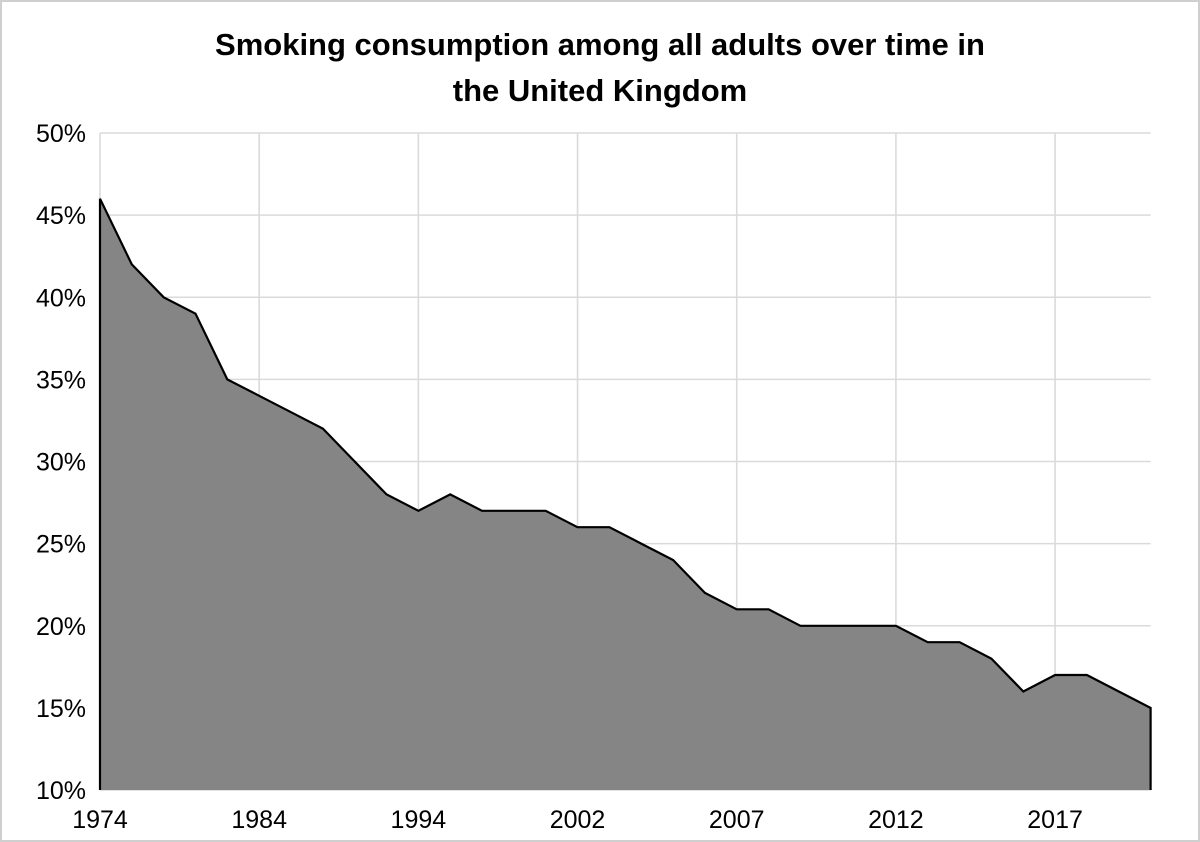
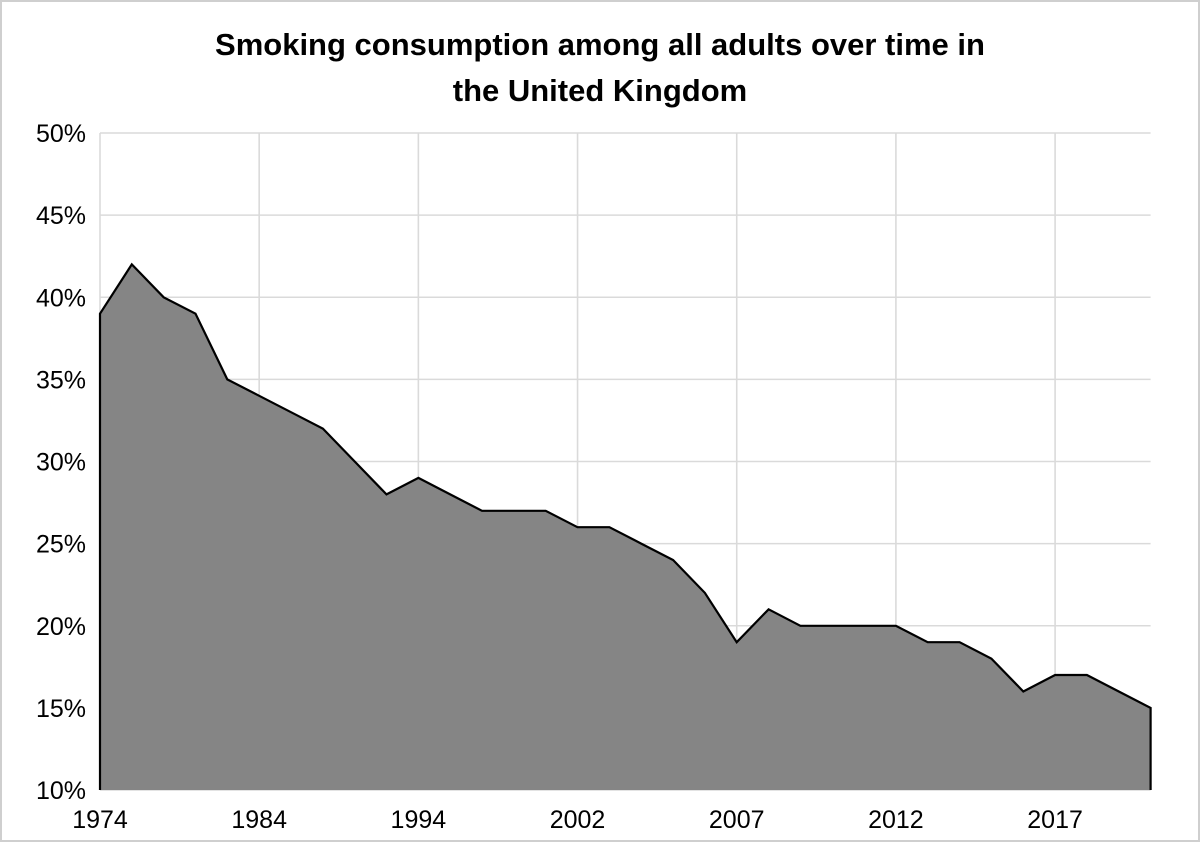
1974: 46% -> 39%
1994: 27% -> 29%
2007: 21% -> 19%
